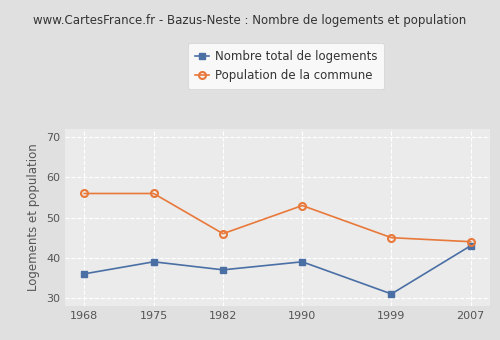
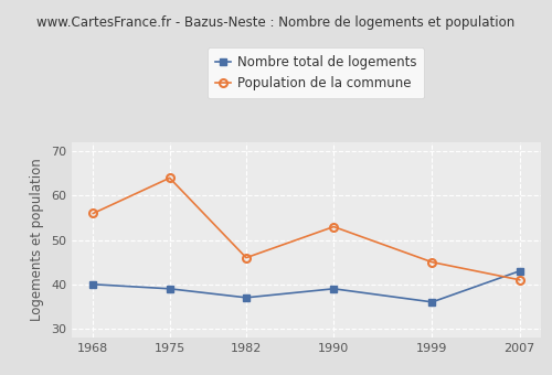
Nombre total de logements/1968: 36 -> 40
Population de la commune/1975: 56 -> 64
Nombre total de logements/1999: 31 -> 36
Population de la commune/2007: 44 -> 41
